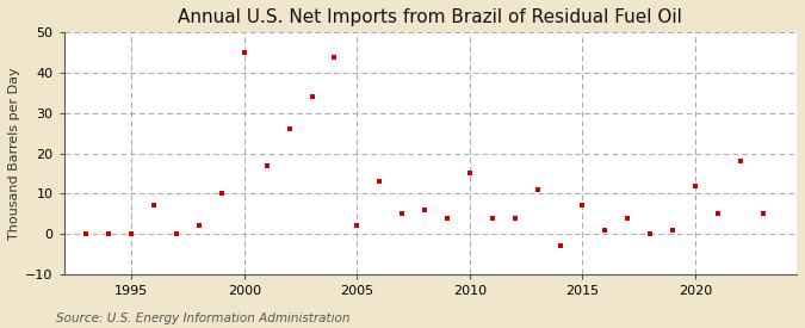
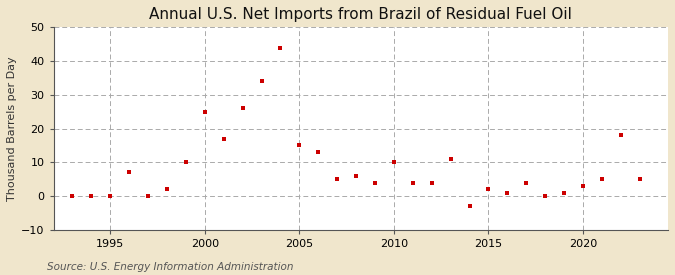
2000: 45 -> 25
2005: 2 -> 15
2010: 15 -> 10
2015: 7 -> 2
2020: 12 -> 3
